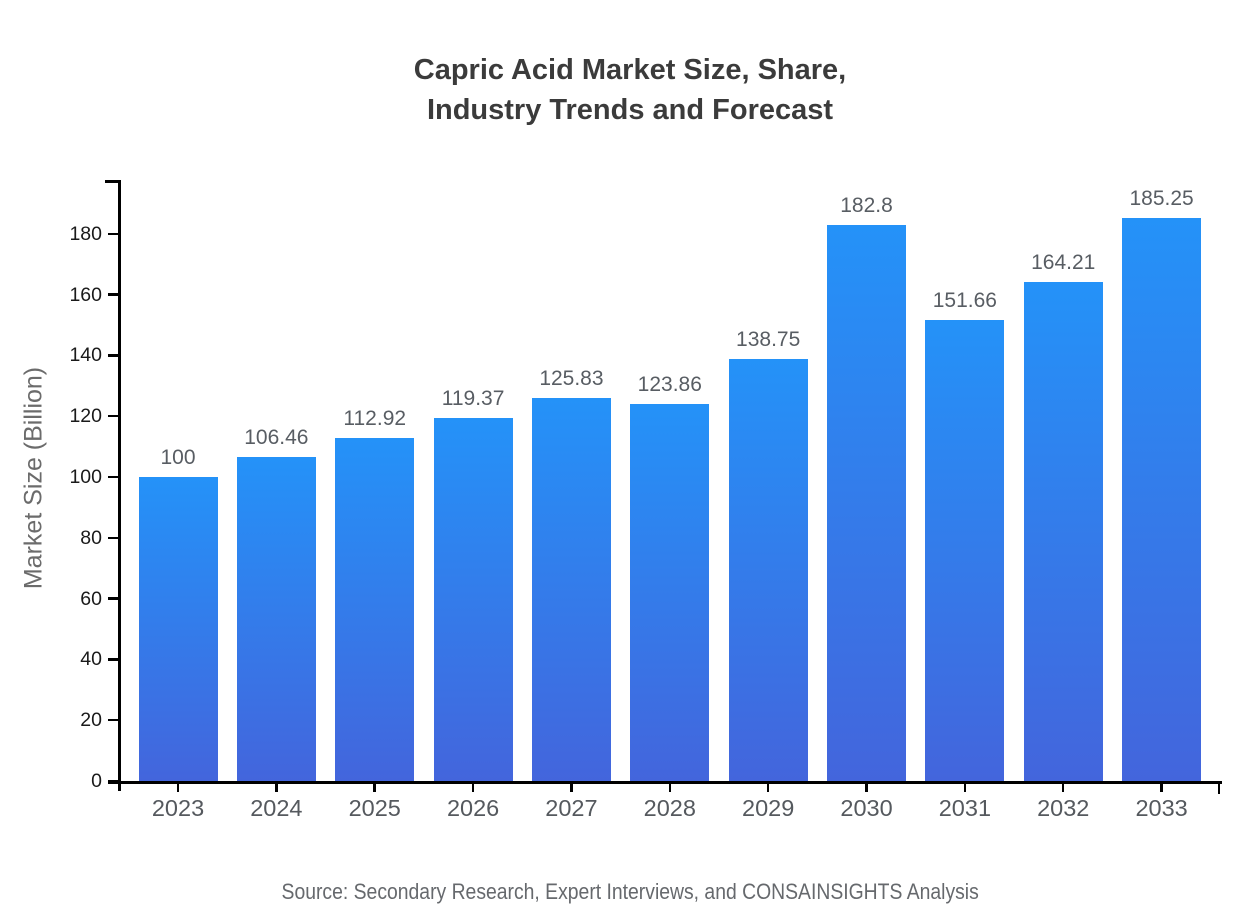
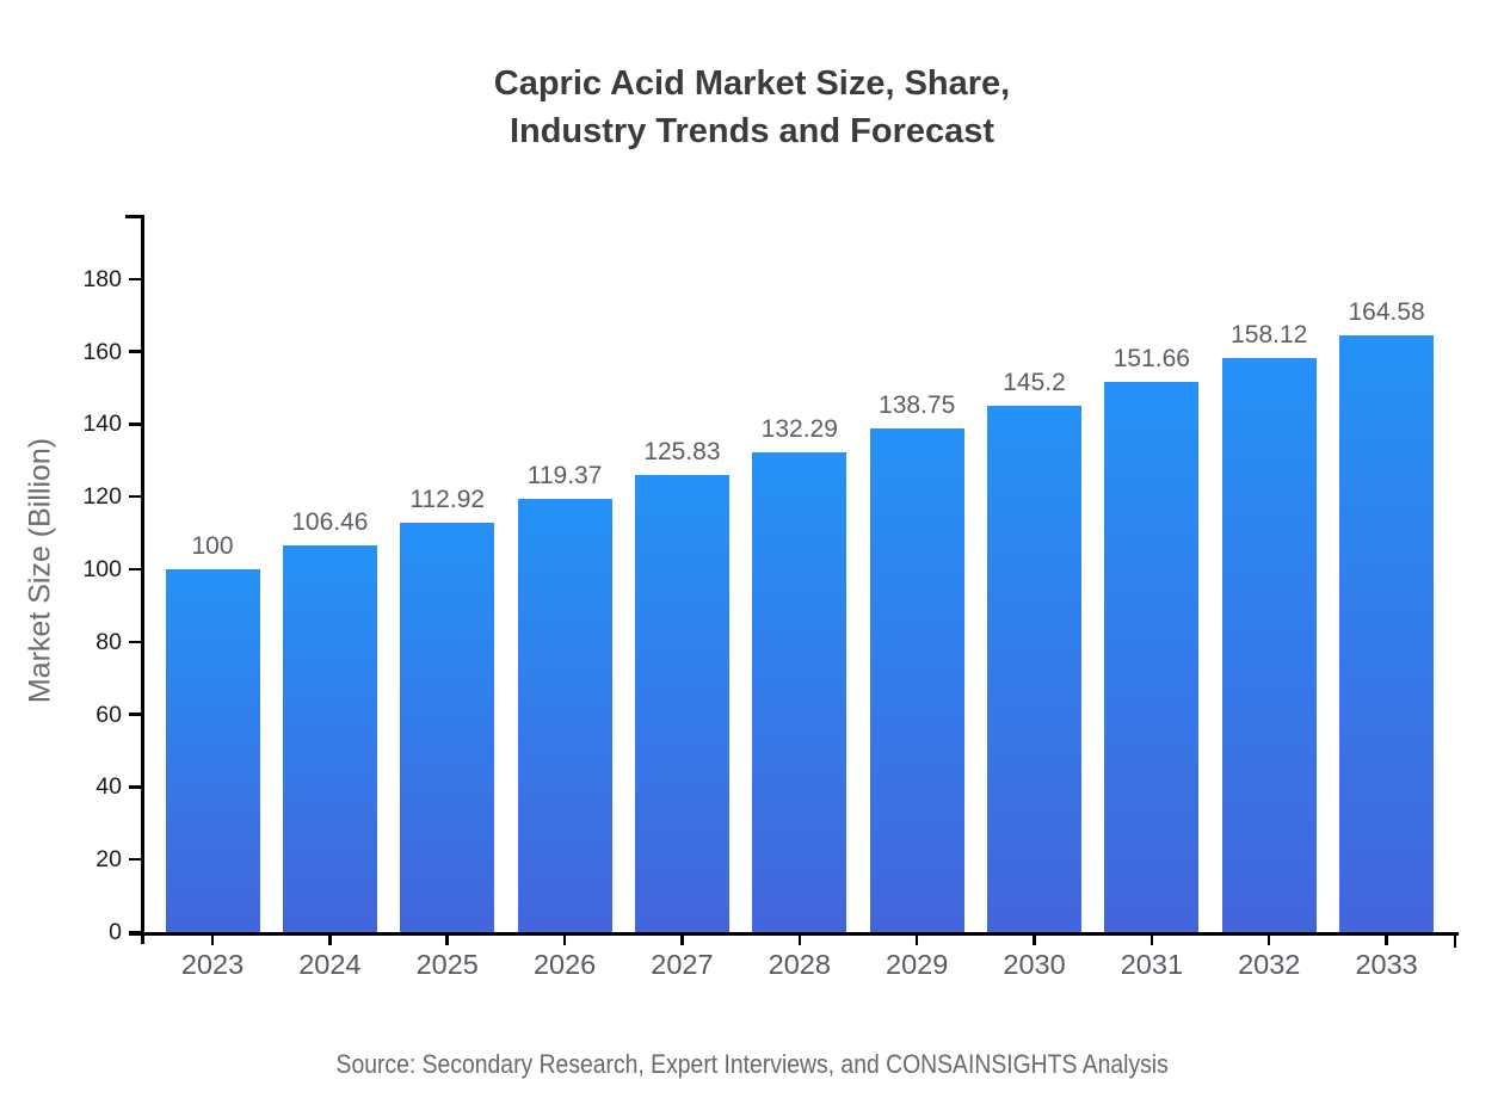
2028: 123.86 -> 132.29
2030: 182.8 -> 145.2
2032: 164.21 -> 158.12
2033: 185.25 -> 164.58
